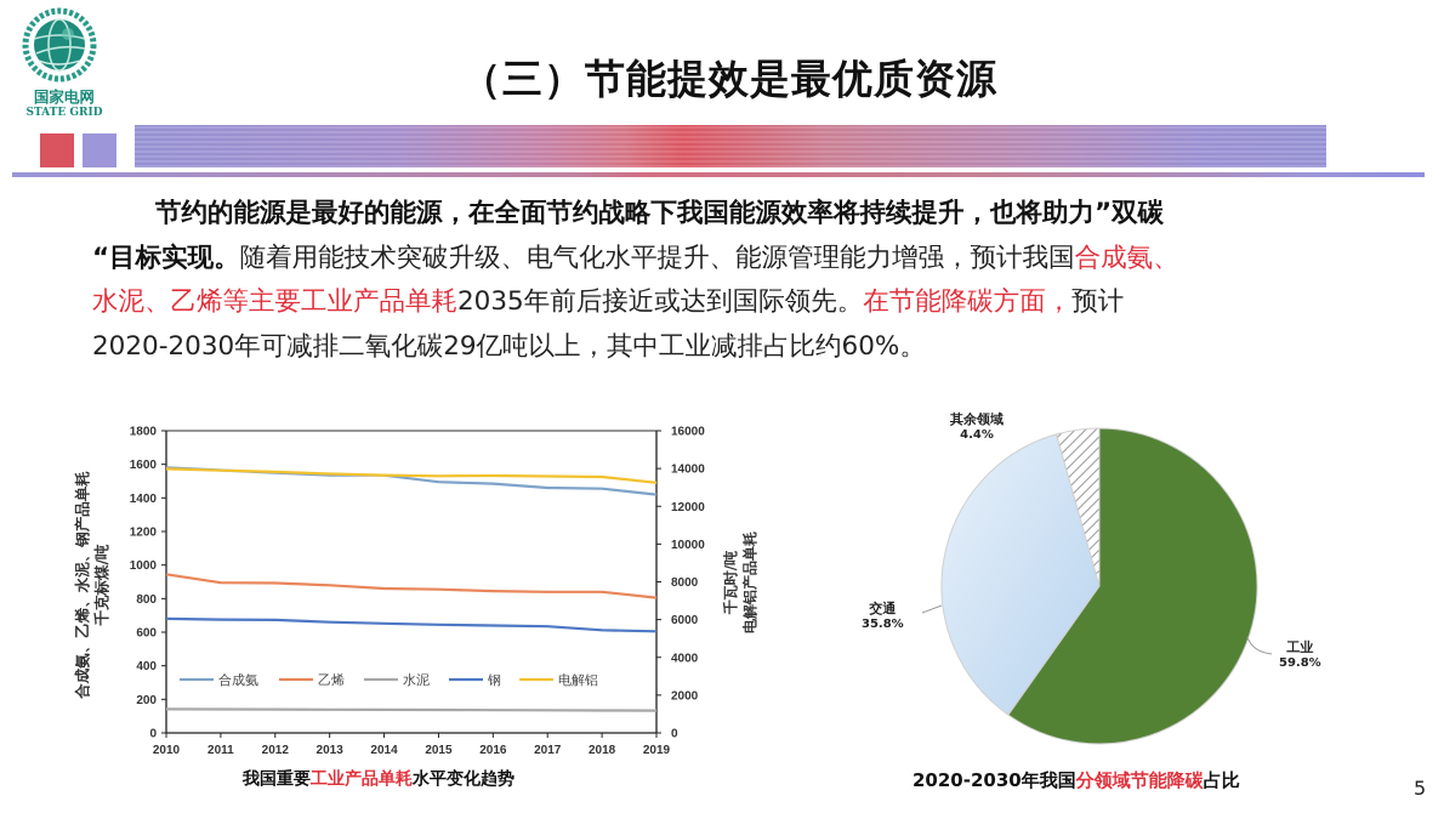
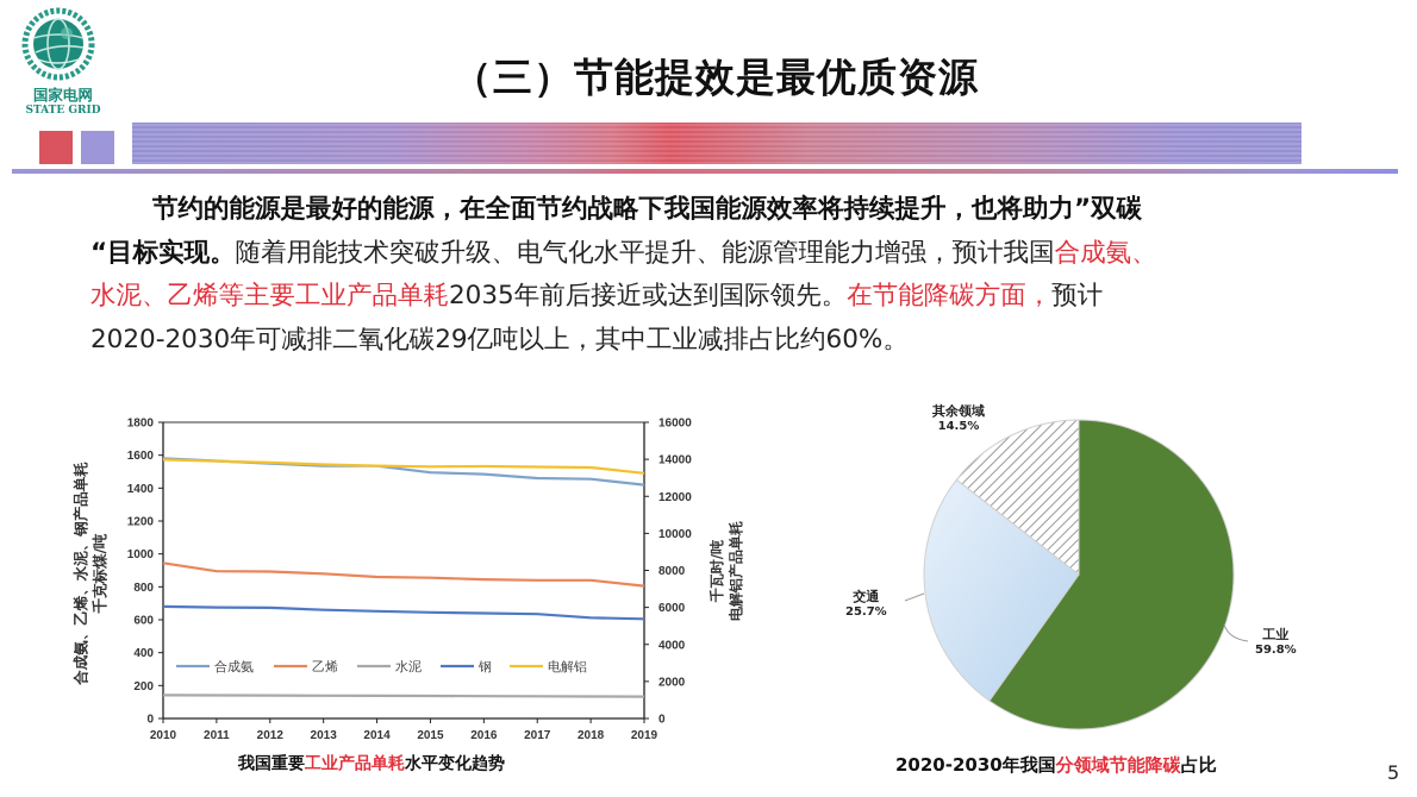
2020-2030年我国分领域节能降碳占比/交通: 35.8% -> 25.7%
2020-2030年我国分领域节能降碳占比/其余领域: 4.4% -> 14.5%
